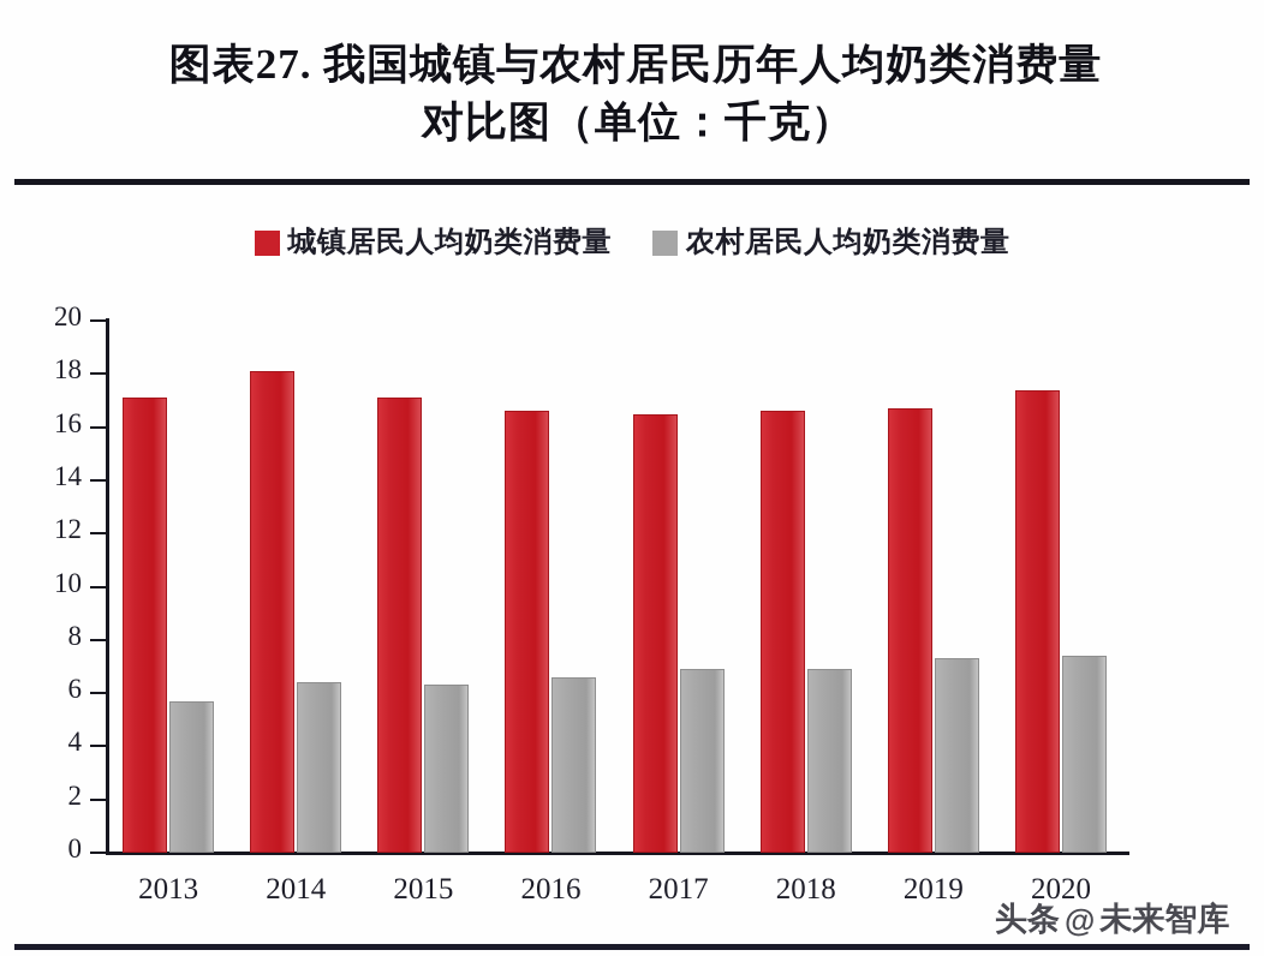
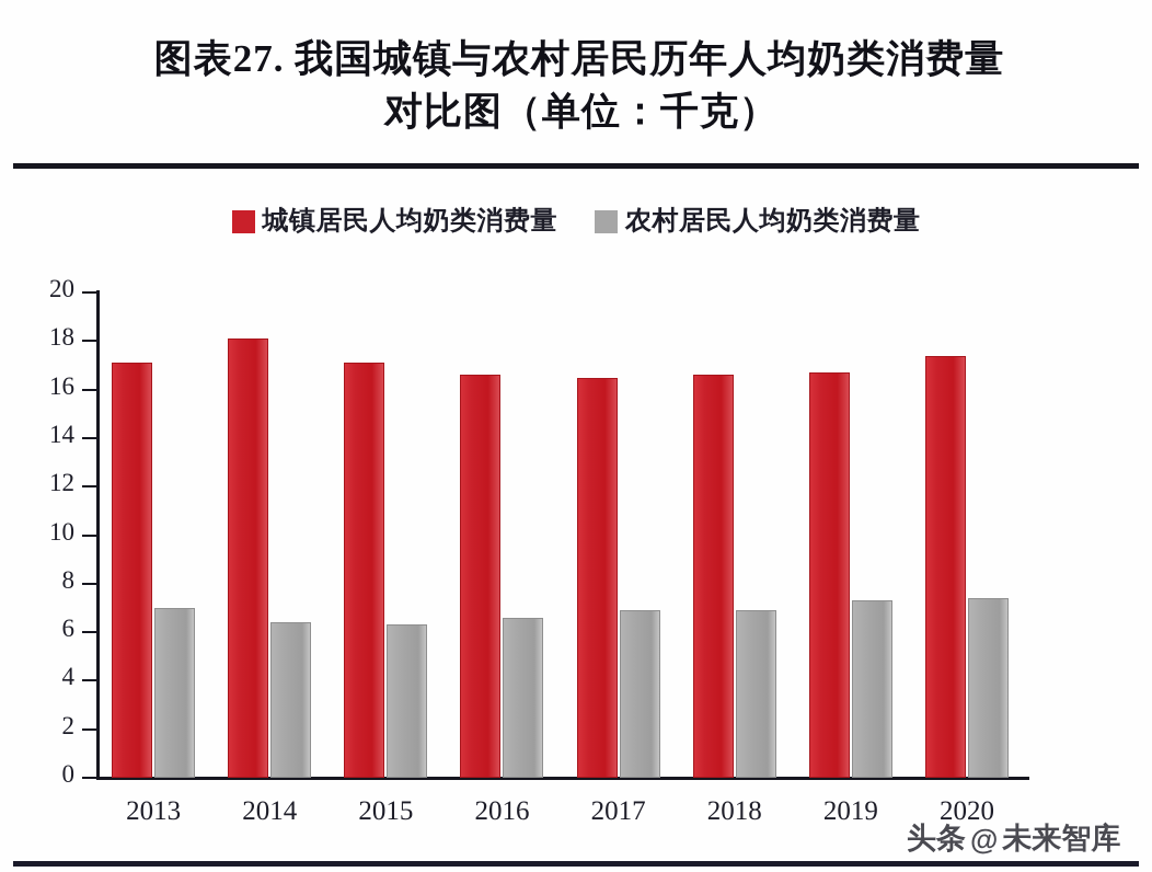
农村居民人均奶类消费量/2013: 5.7 -> 7.0
